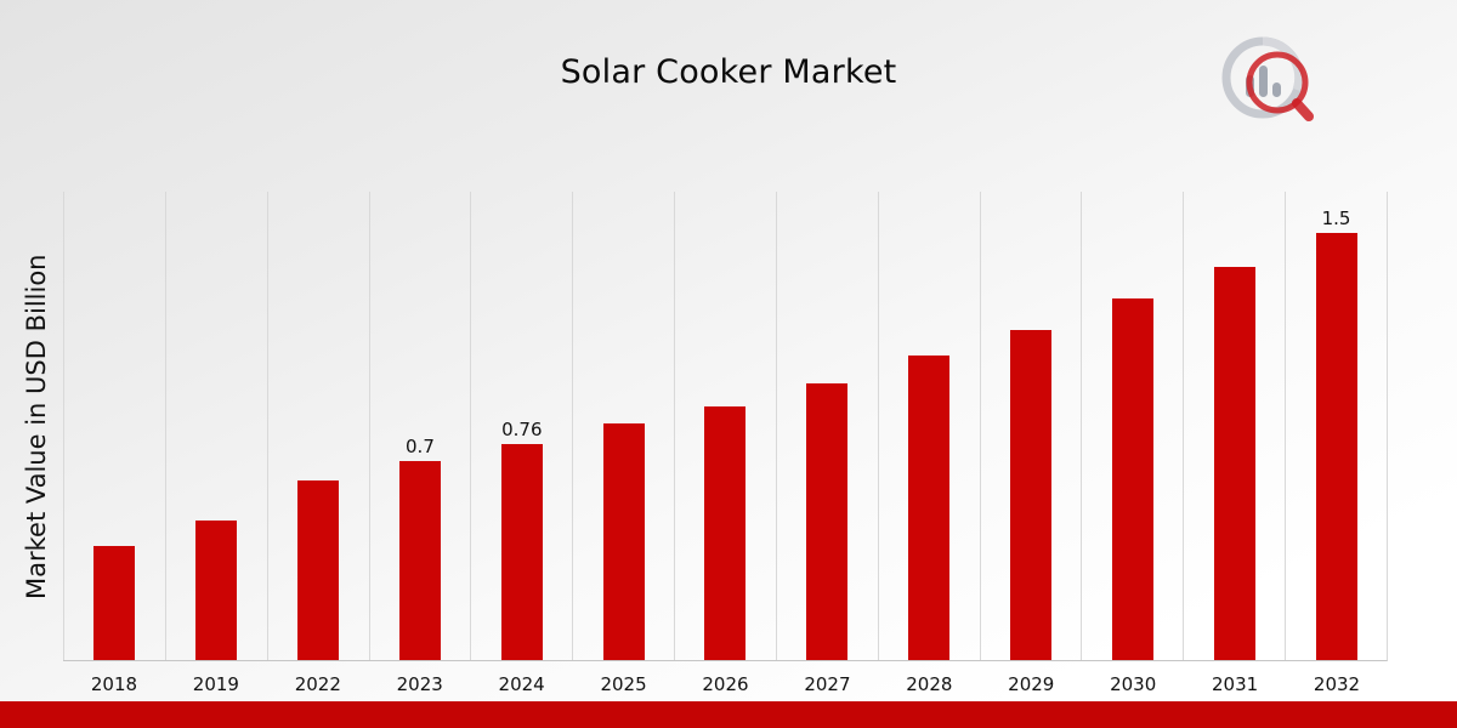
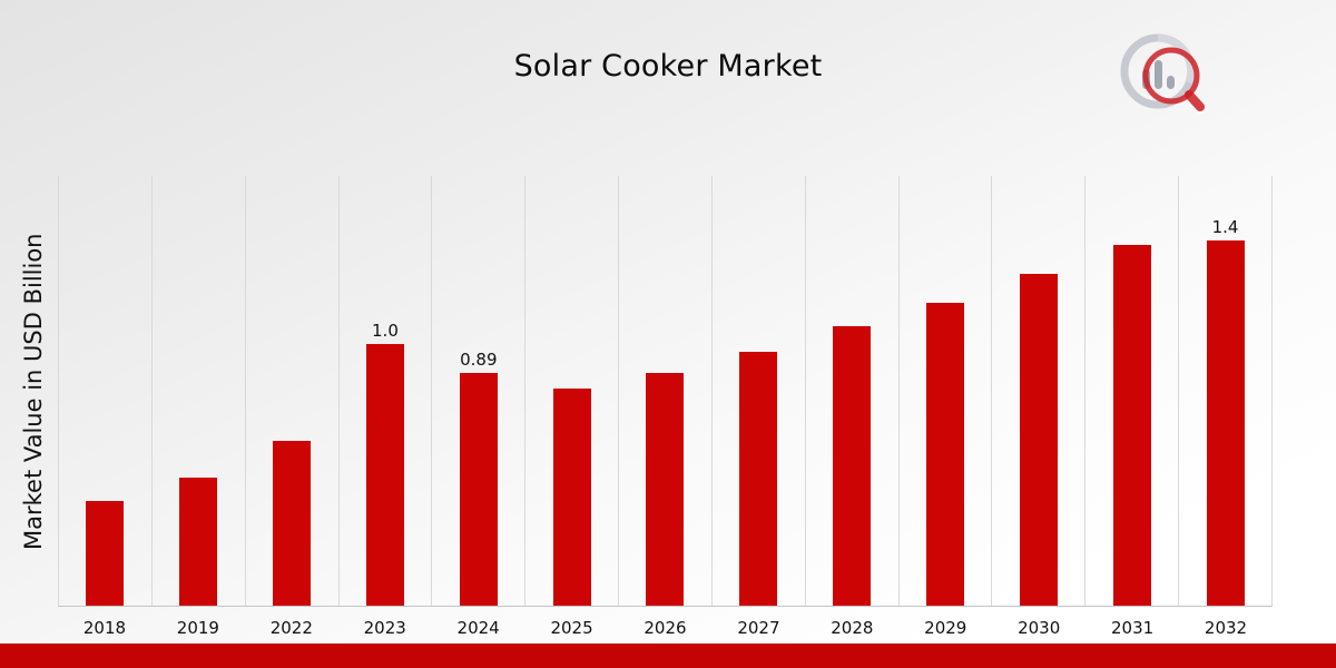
2023: 0.7 -> 1.0
2024: 0.76 -> 0.89
2032: 1.5 -> 1.4
